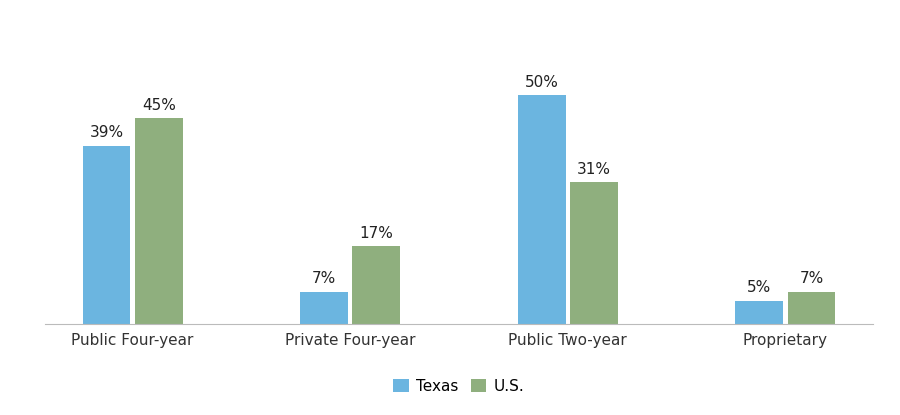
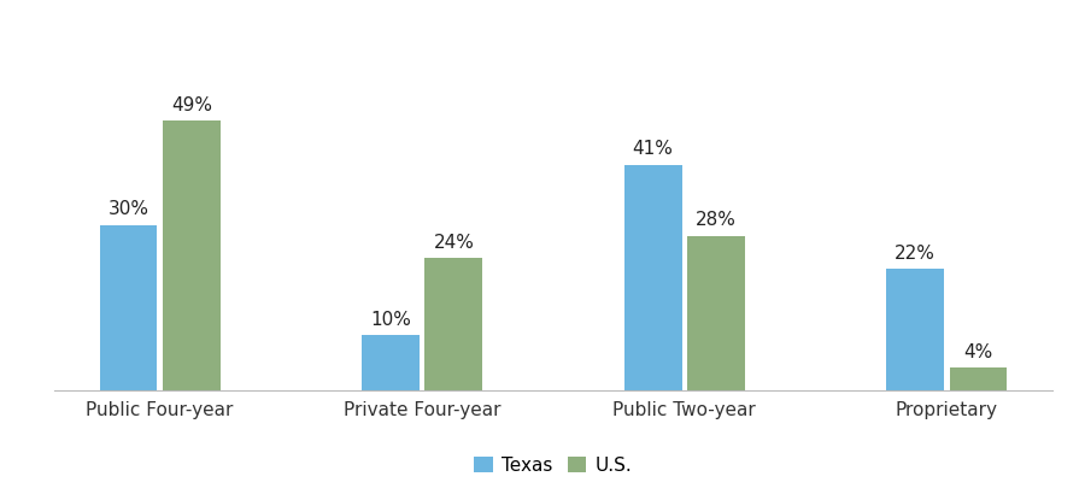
Texas/Public Four-year: 39% -> 30%
U.S./Public Four-year: 45% -> 49%
Texas/Private Four-year: 7% -> 10%
U.S./Private Four-year: 17% -> 24%
Texas/Public Two-year: 50% -> 41%
U.S./Public Two-year: 31% -> 28%
Texas/Proprietary: 5% -> 22%
U.S./Proprietary: 7% -> 4%
